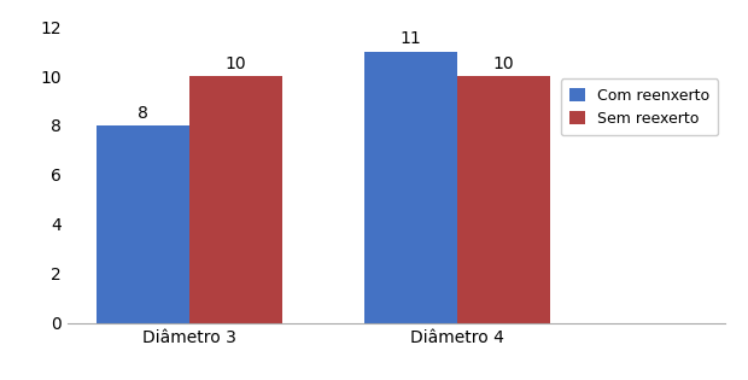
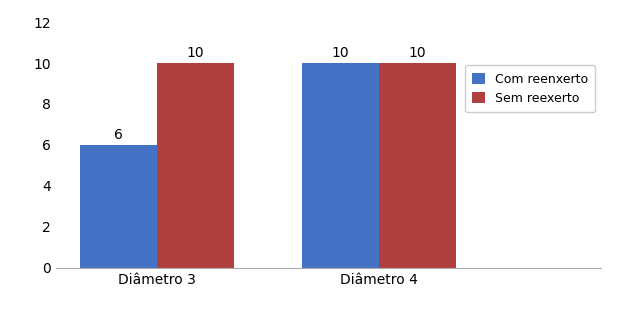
Com reenxerto/Diâmetro 3: 8 -> 6
Com reenxerto/Diâmetro 4: 11 -> 10
